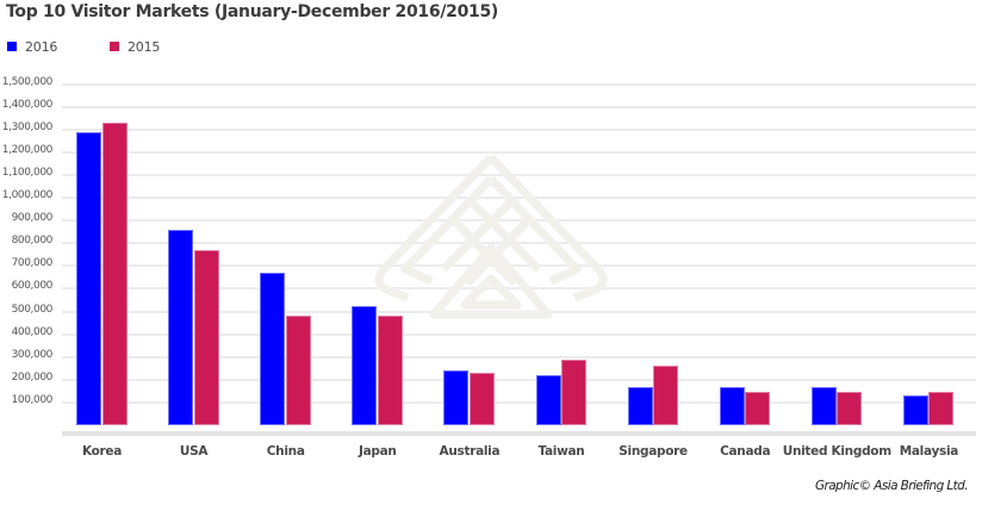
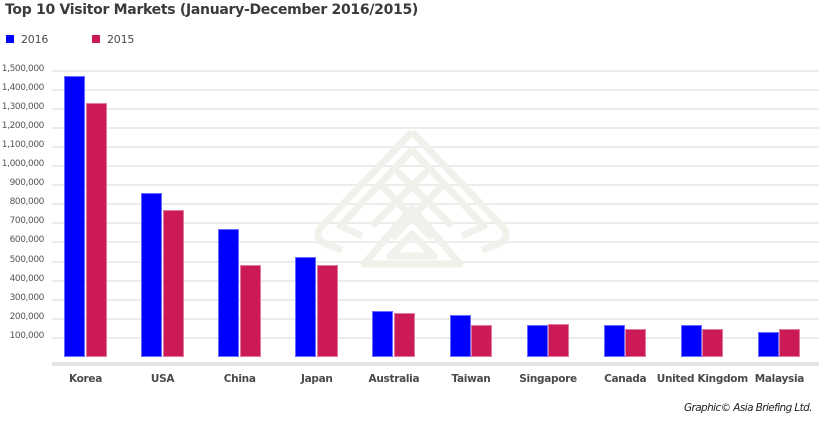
2016/Korea: 1290000 -> 1470000
2015/Taiwan: 290000 -> 170000
2015/Singapore: 260000 -> 180000
